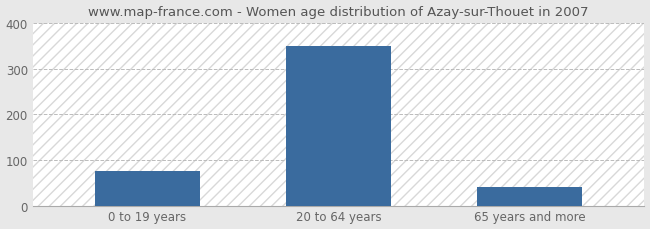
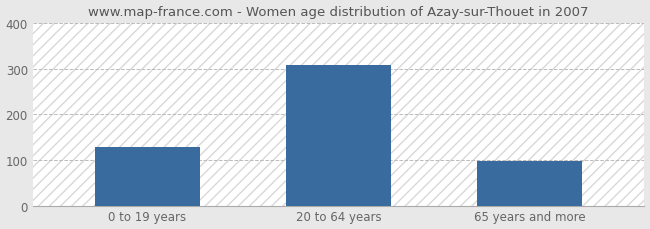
0 to 19 years: 75 -> 128
20 to 64 years: 350 -> 308
65 years and more: 40 -> 98
